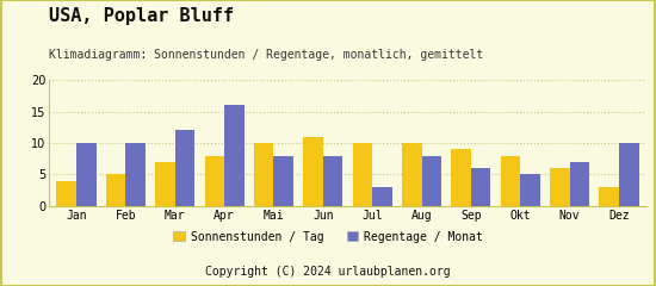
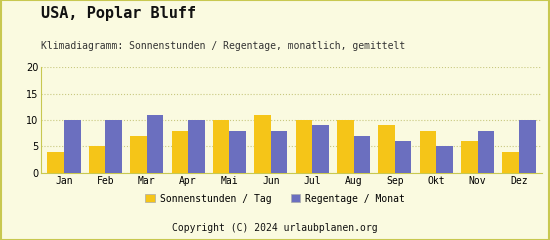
Regentage / Monat/Mar: 12 -> 11
Regentage / Monat/Apr: 16 -> 10
Regentage / Monat/Jul: 3 -> 9
Regentage / Monat/Aug: 8 -> 7
Regentage / Monat/Nov: 7 -> 8
Sonnenstunden / Tag/Dez: 3 -> 4
